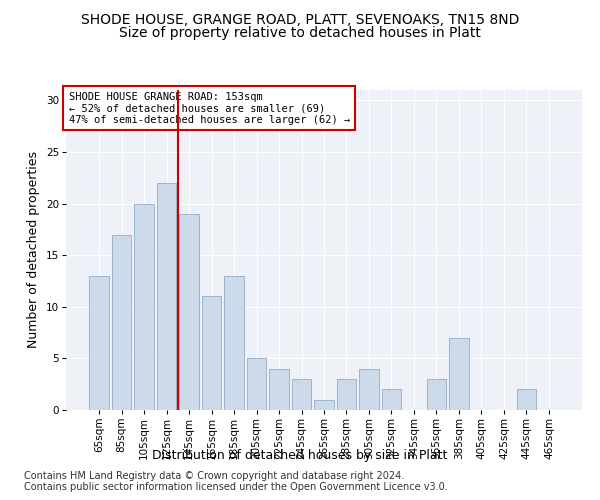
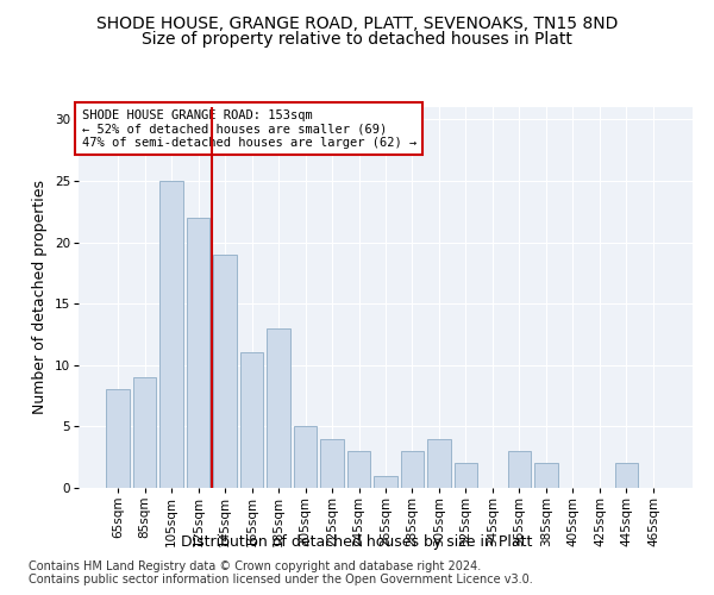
65sqm: 13 -> 8
85sqm: 17 -> 9
105sqm: 20 -> 25
385sqm: 7 -> 2
